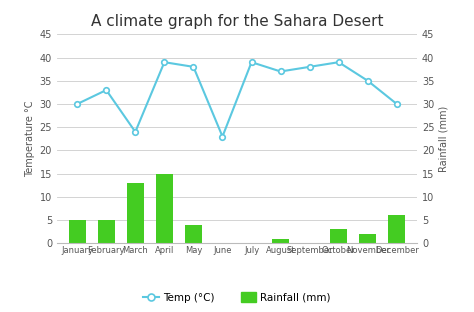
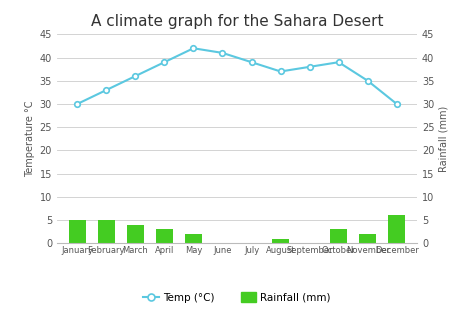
Temp (°C)/March: 24 -> 36
Rainfall (mm)/March: 13 -> 4
Rainfall (mm)/April: 15 -> 3
Temp (°C)/May: 38 -> 42
Rainfall (mm)/May: 4 -> 2
Temp (°C)/June: 23 -> 41
